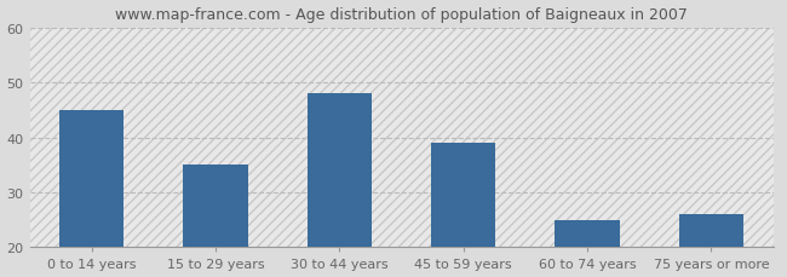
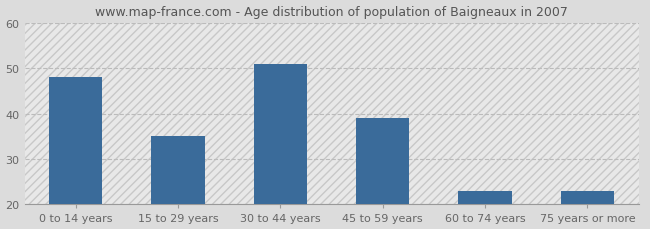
0 to 14 years: 45 -> 48
30 to 44 years: 48 -> 51
60 to 74 years: 25 -> 23
75 years or more: 26 -> 23
